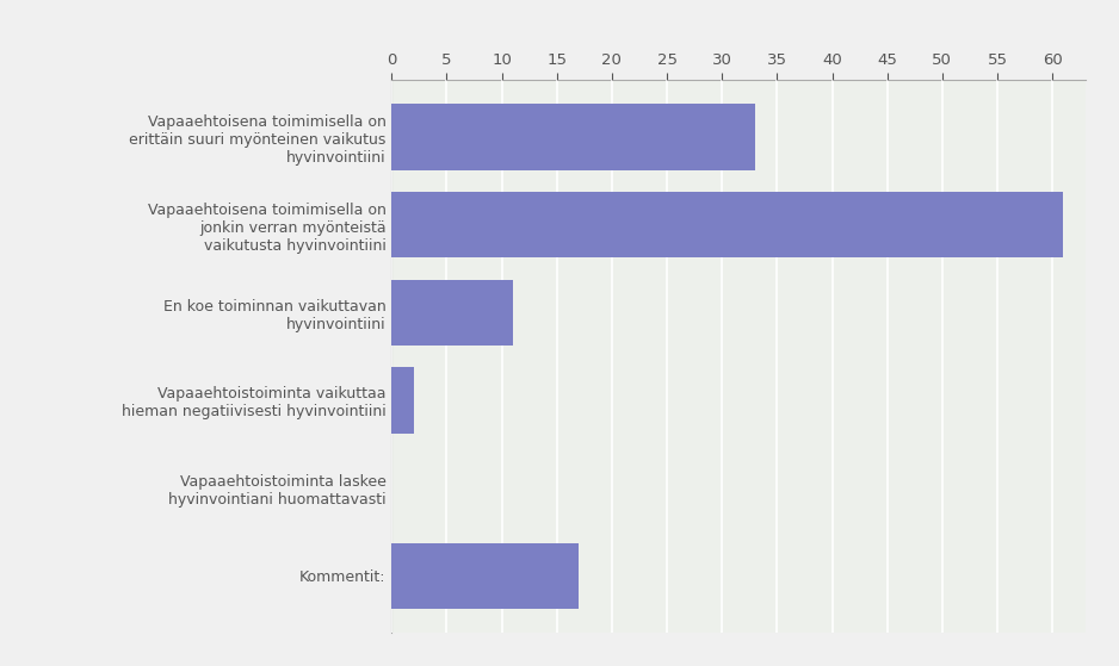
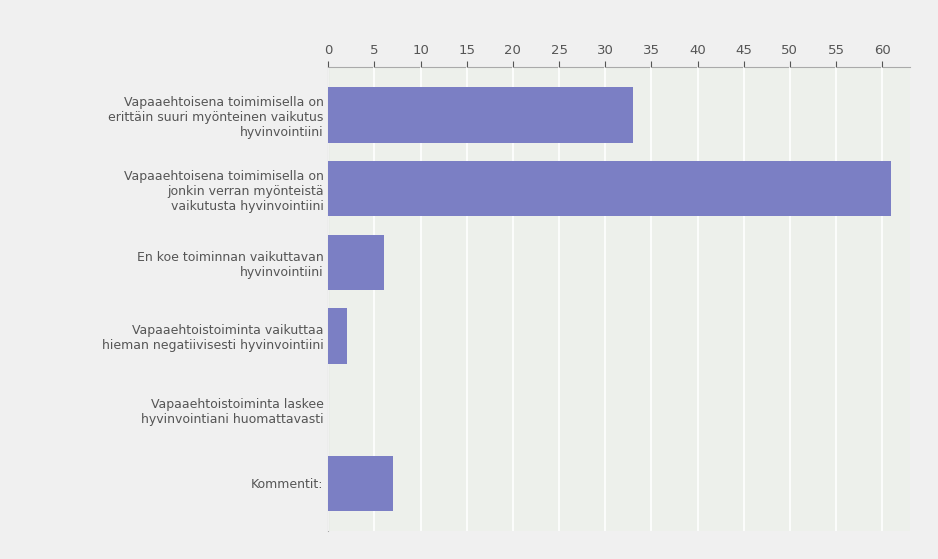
En koe toiminnan vaikuttavan hyvinvointiini: 11 -> 6
Kommentit:: 17 -> 7
